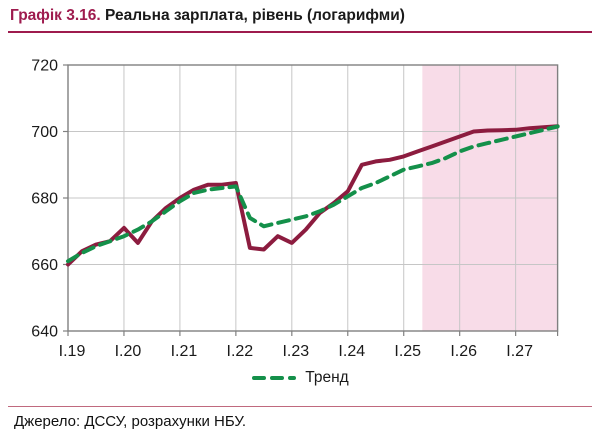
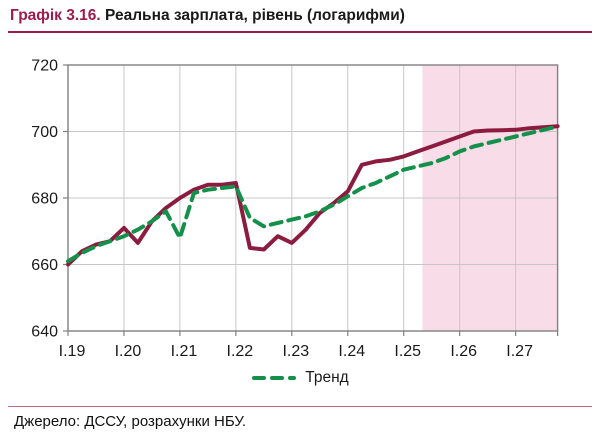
Тренд/I.21: 679 -> 668
